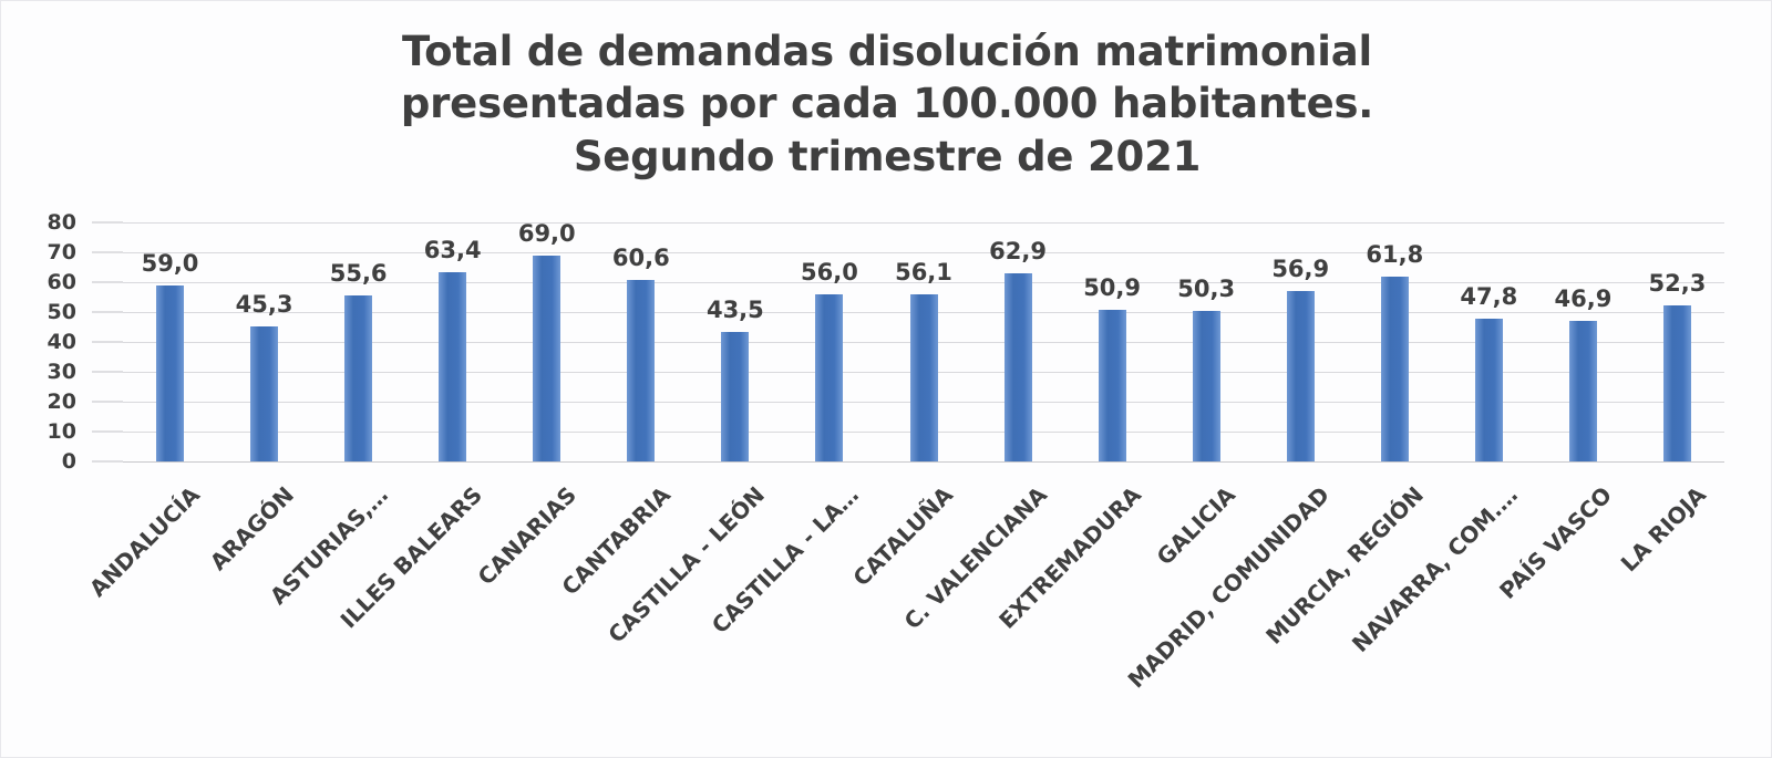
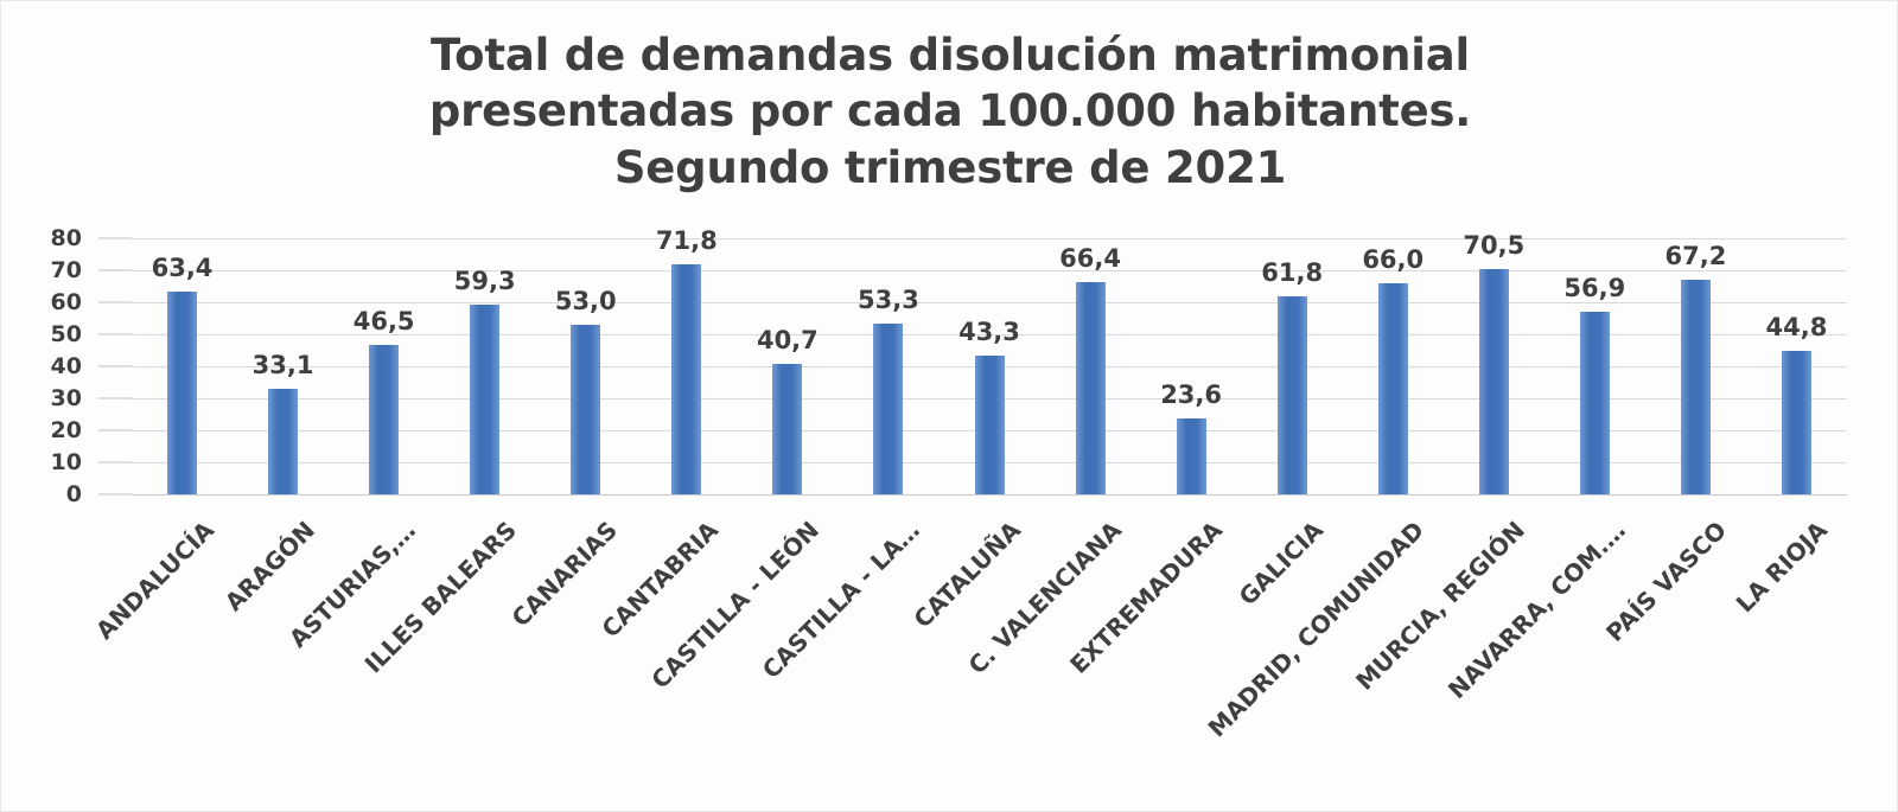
ANDALUCÍA: 59,0 -> 63,4
ARAGÓN: 45,3 -> 33,1
ASTURIAS,…: 55,6 -> 46,5
ILLES BALEARS: 63,4 -> 59,3
CANARIAS: 69,0 -> 53,0
CANTABRIA: 60,6 -> 71,8
CASTILLA - LEÓN: 43,5 -> 40,7
CASTILLA - LA…: 56,0 -> 53,3
CATALUÑA: 56,1 -> 43,3
C. VALENCIANA: 62,9 -> 66,4
EXTREMADURA: 50,9 -> 23,6
GALICIA: 50,3 -> 61,8
MADRID, COMUNIDAD: 56,9 -> 66,0
MURCIA, REGIÓN: 61,8 -> 70,5
NAVARRA, COM.…: 47,8 -> 56,9
PAÍS VASCO: 46,9 -> 67,2
LA RIOJA: 52,3 -> 44,8
